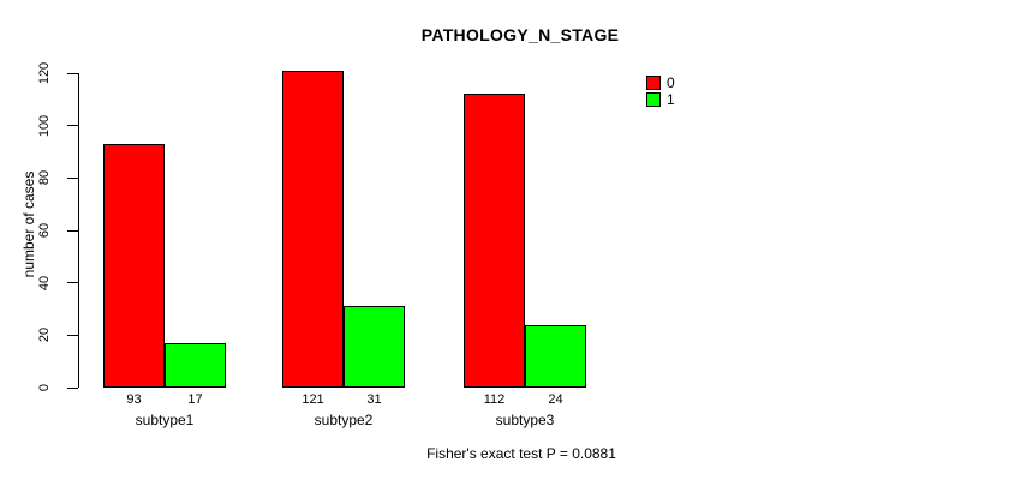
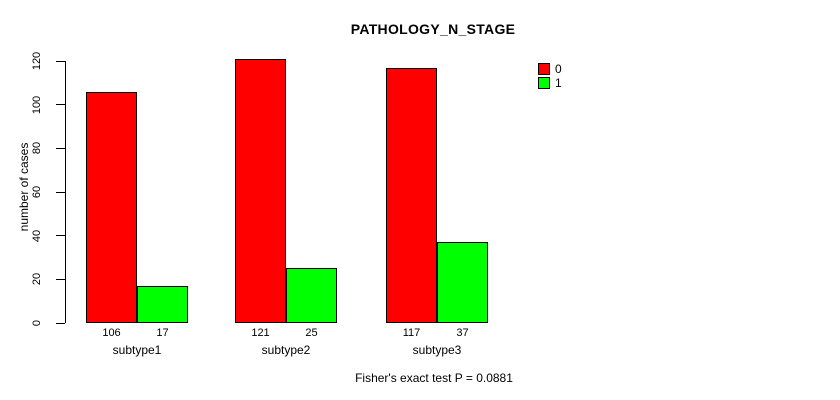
0/subtype1: 93 -> 106
1/subtype2: 31 -> 25
0/subtype3: 112 -> 117
1/subtype3: 24 -> 37
